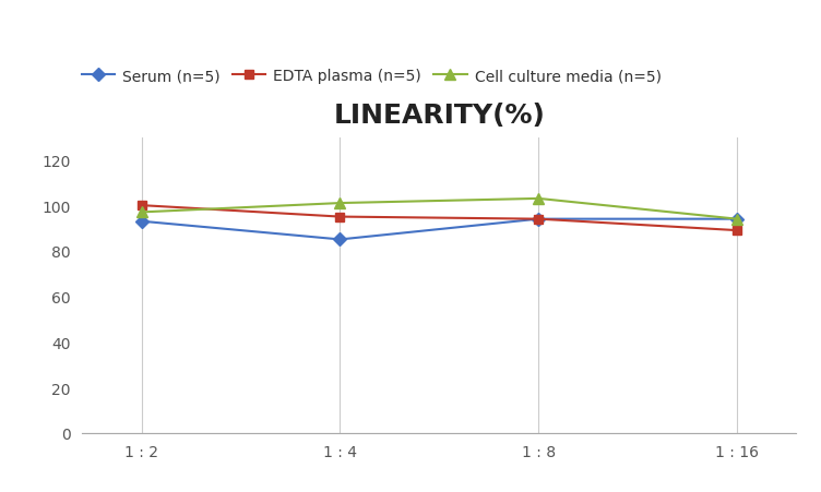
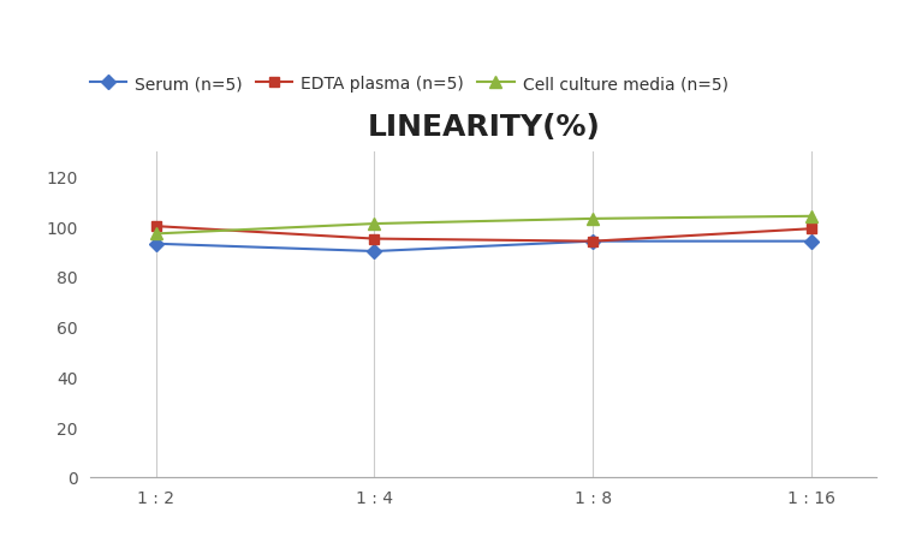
Serum (n=5)/1 : 4: 85 -> 90
EDTA plasma (n=5)/1 : 16: 89 -> 99
Cell culture media (n=5)/1 : 16: 94 -> 104
